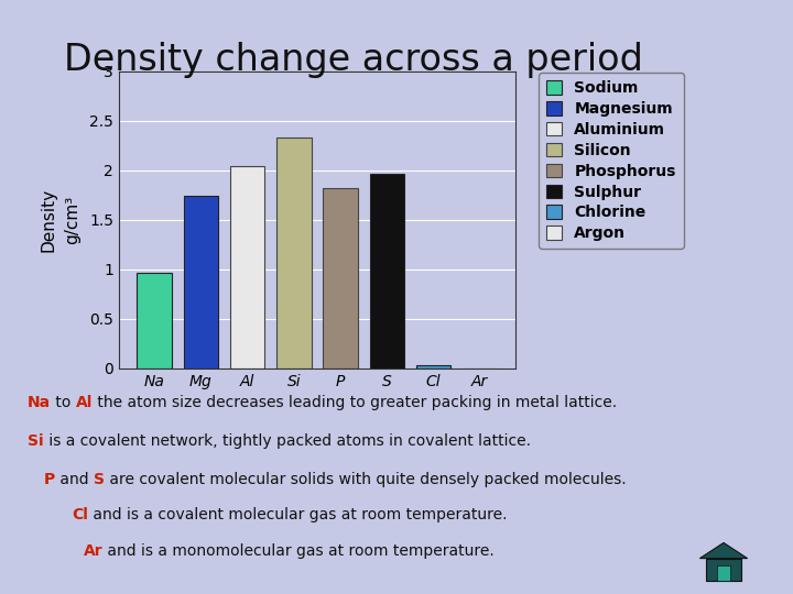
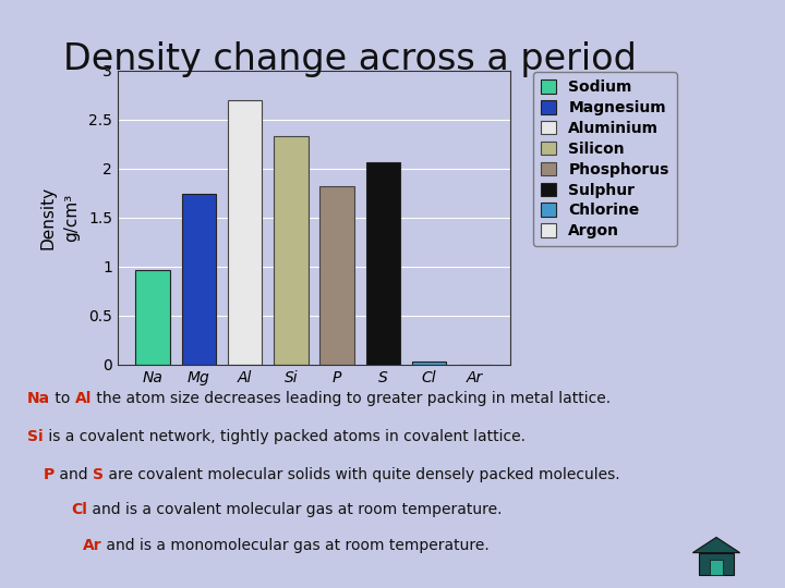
Al: 2.04 -> 2.70
S: 1.96 -> 2.07
